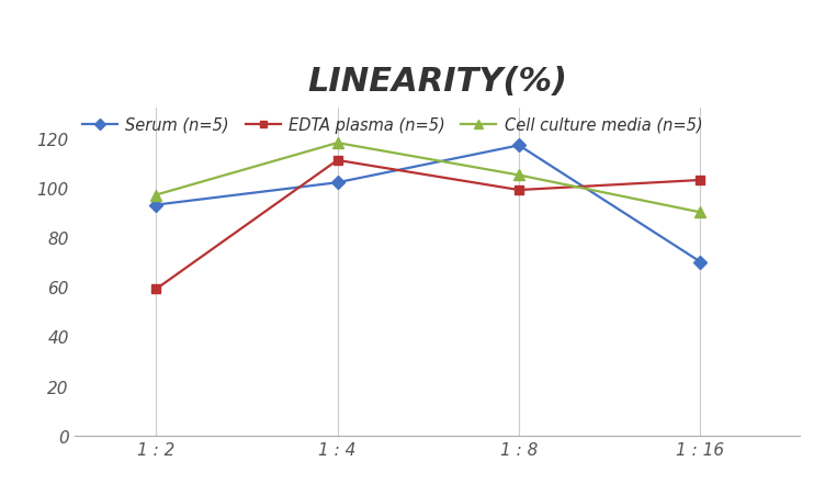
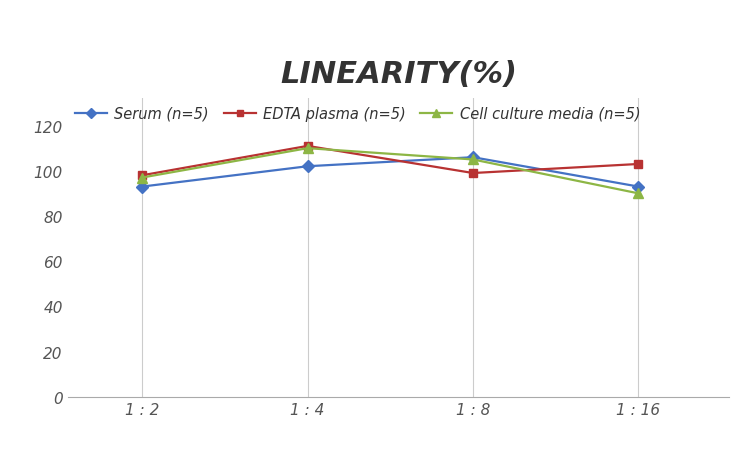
EDTA plasma (n=5)/1 : 2: 59 -> 98
Cell culture media (n=5)/1 : 4: 118 -> 110
Serum (n=5)/1 : 8: 117 -> 106
Serum (n=5)/1 : 16: 70 -> 93
